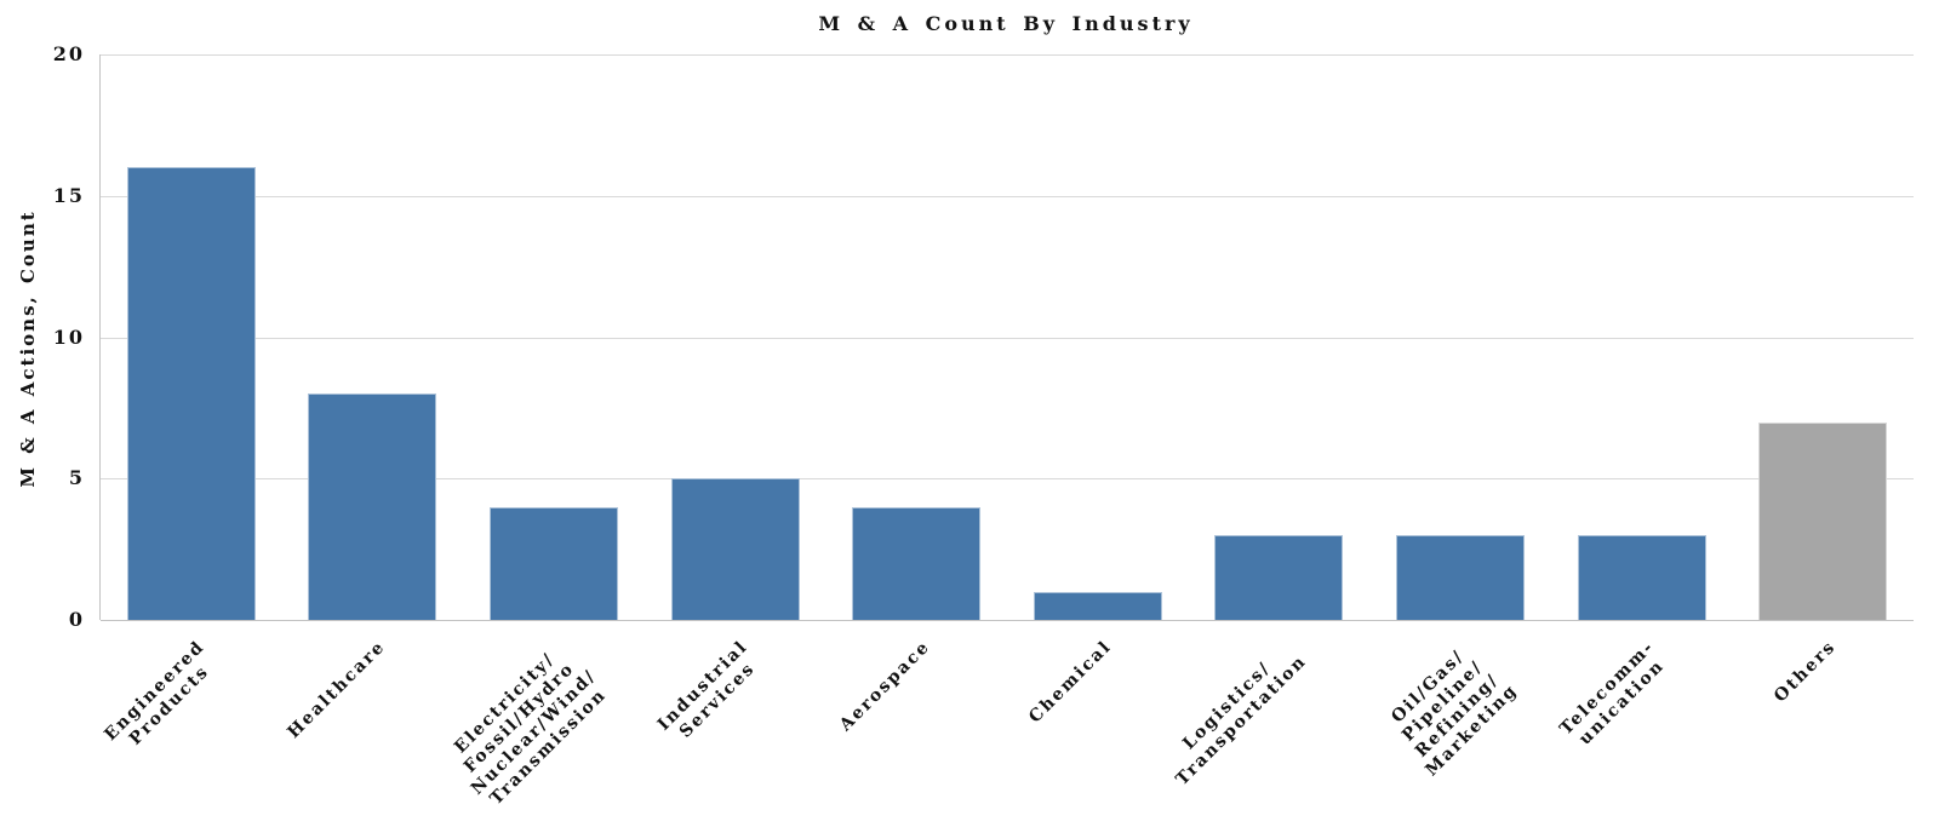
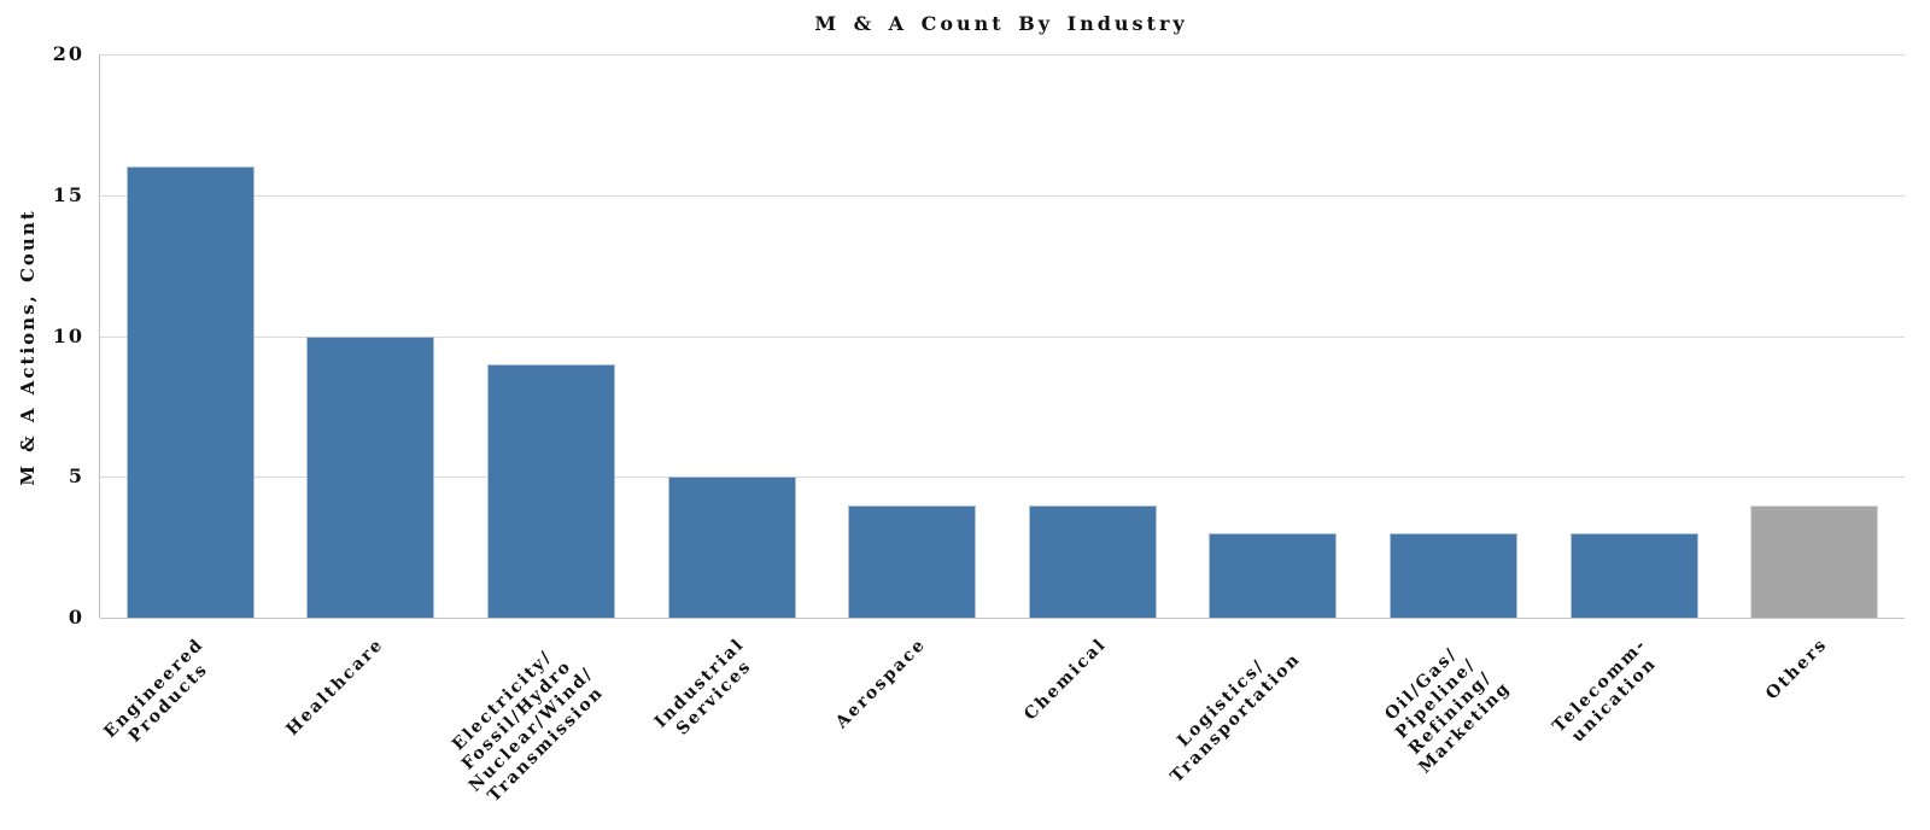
Healthcare: 8 -> 10
Electricity/ Fossil/Hydro Nuclear/Wind/ Transmission: 4 -> 9
Chemical: 1 -> 4
Others: 7 -> 4
